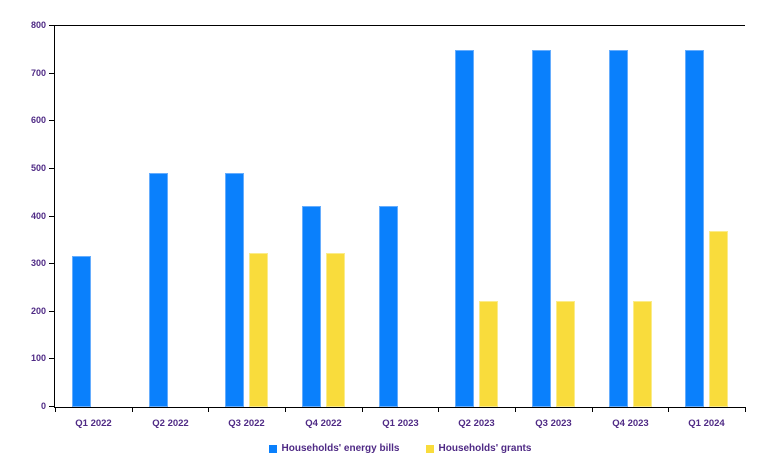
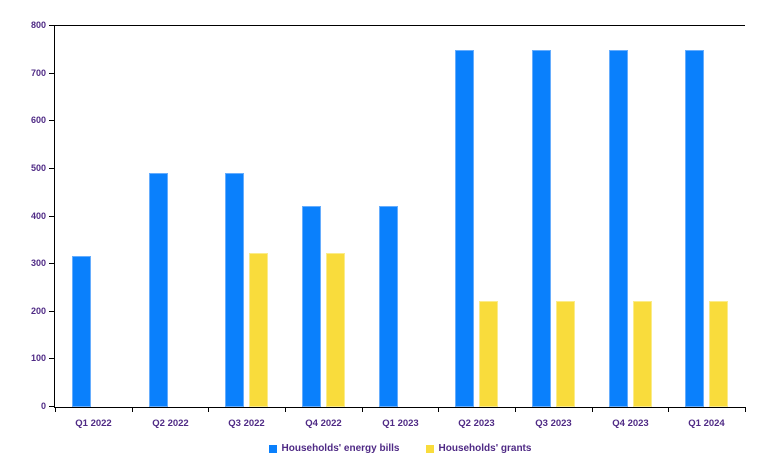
Households' grants/Q1 2024: 370 -> 220
